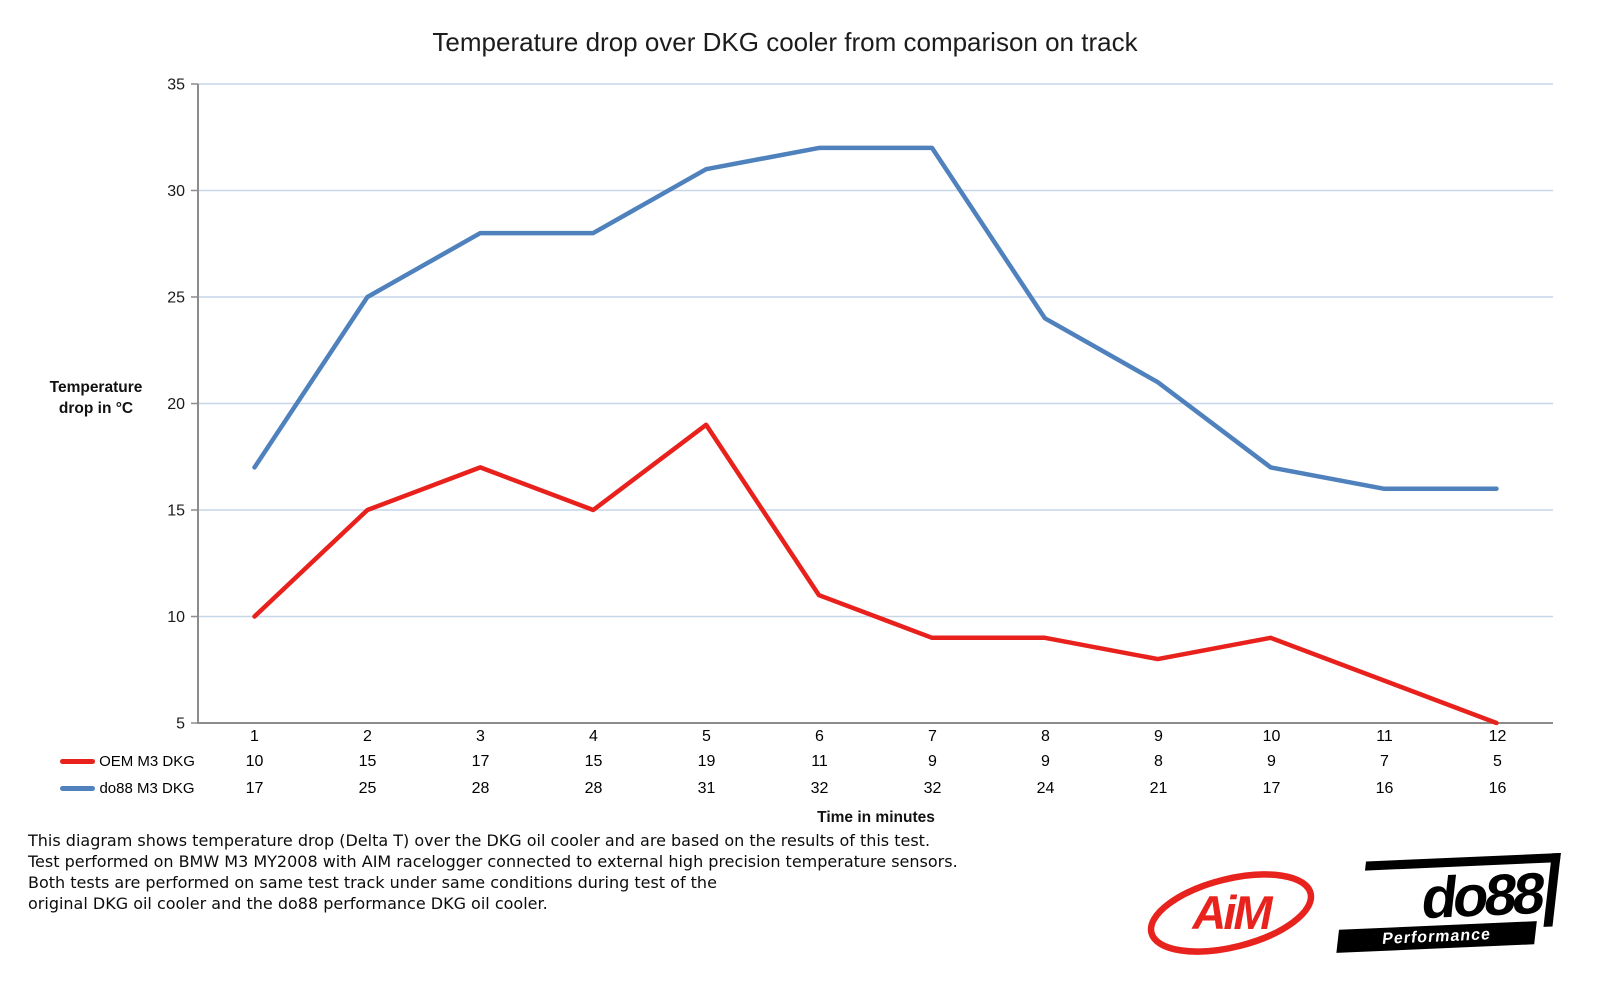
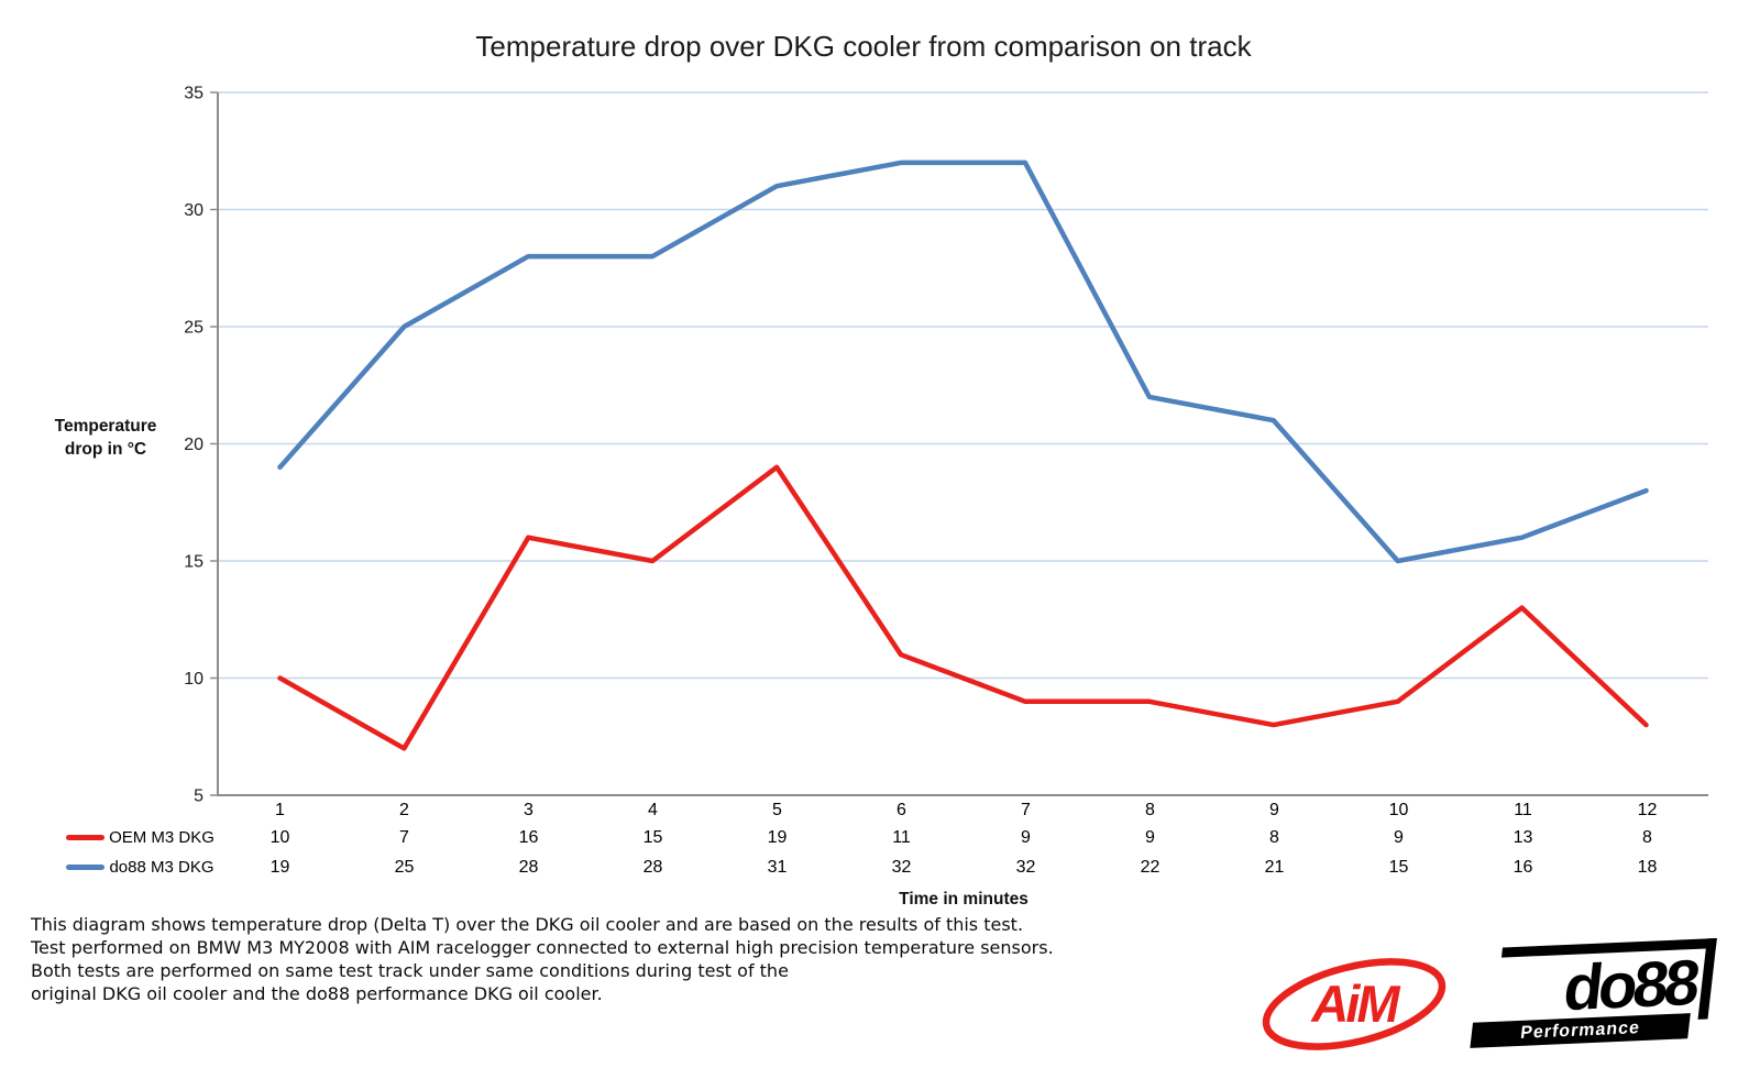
do88 M3 DKG/1: 17 -> 19
OEM M3 DKG/2: 15 -> 7
OEM M3 DKG/3: 17 -> 16
do88 M3 DKG/8: 24 -> 22
do88 M3 DKG/10: 17 -> 15
OEM M3 DKG/11: 7 -> 13
OEM M3 DKG/12: 5 -> 8
do88 M3 DKG/12: 16 -> 18
